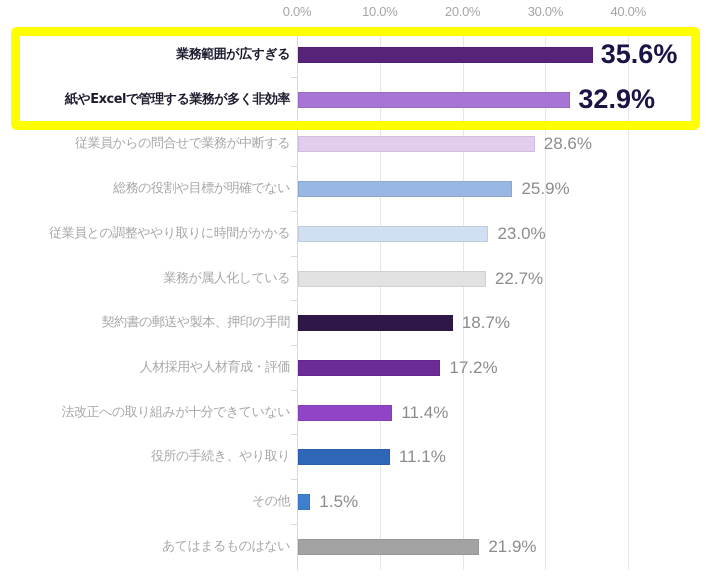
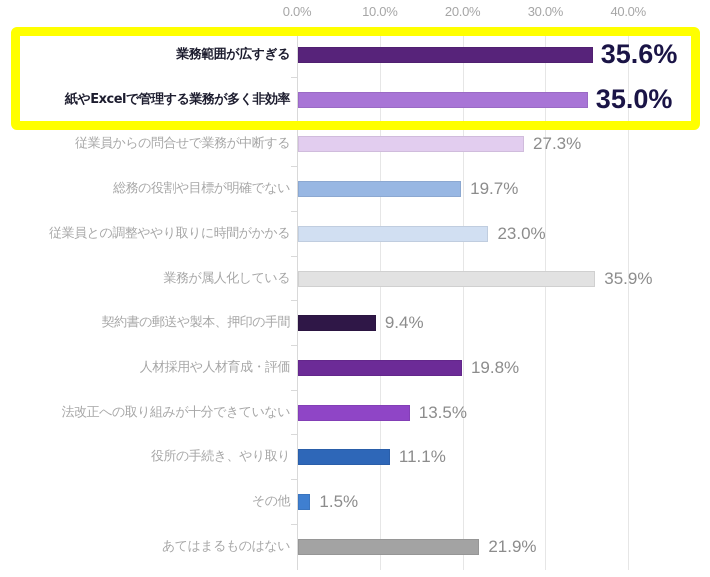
紙やExcelで管理する業務が多く非効率: 32.9% -> 35.0%
従業員からの問合せで業務が中断する: 28.6% -> 27.3%
総務の役割や目標が明確でない: 25.9% -> 19.7%
業務が属人化している: 22.7% -> 35.9%
契約書の郵送や製本、押印の手間: 18.7% -> 9.4%
人材採用や人材育成・評価: 17.2% -> 19.8%
法改正への取り組みが十分できていない: 11.4% -> 13.5%
